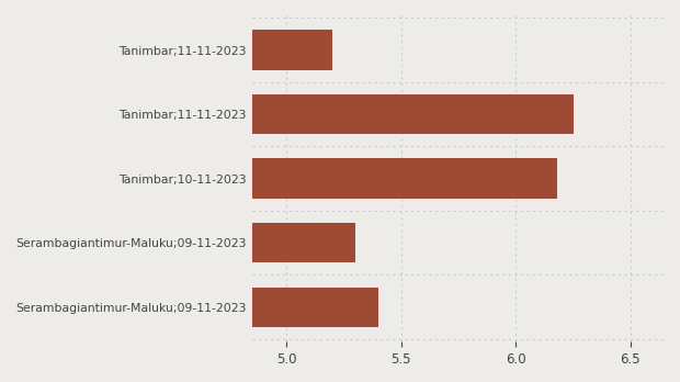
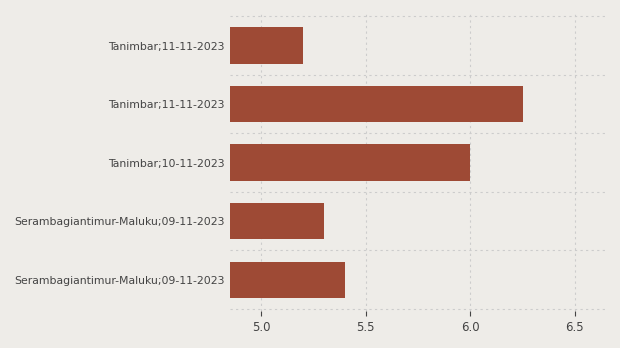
Tanimbar;10-11-2023: 6.18 -> 6.00
